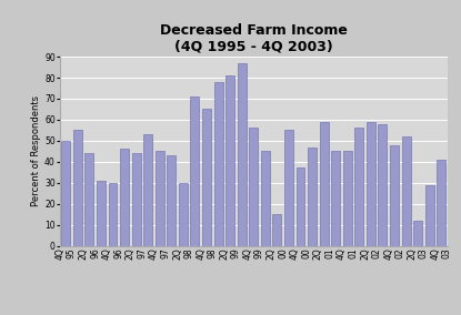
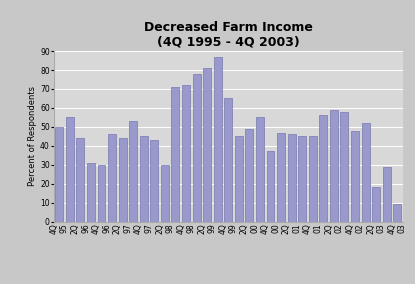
4Q 98: 65 -> 72
4Q 99: 56 -> 65
2Q 00: 15 -> 49
2Q 01: 59 -> 46
2Q 03: 12 -> 18
4Q 03: 41 -> 9
